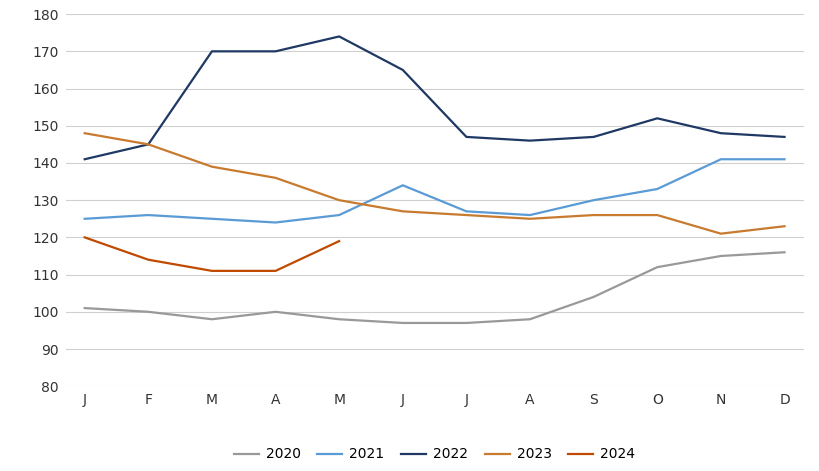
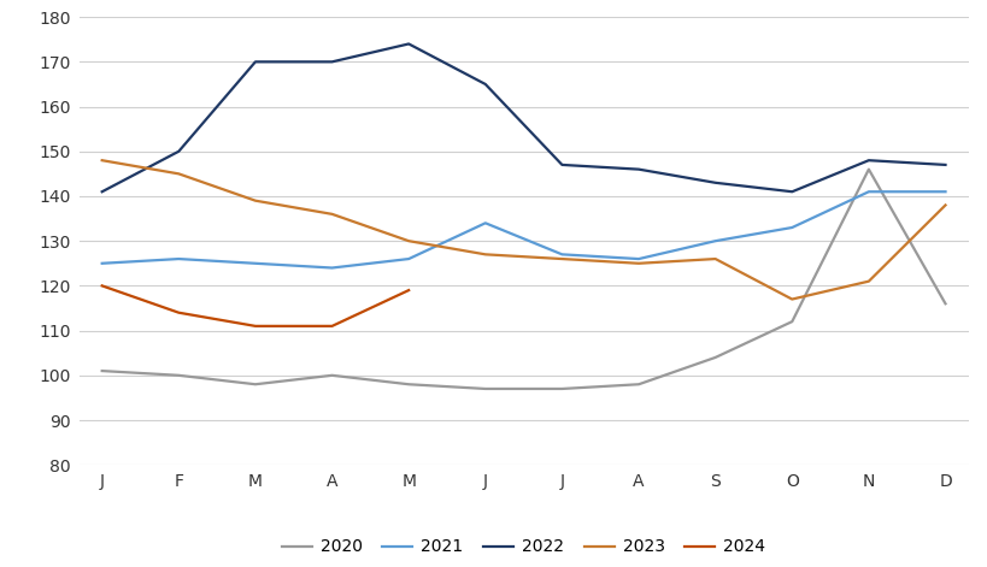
2022/F: 145 -> 150
2022/S: 147 -> 143
2022/O: 152 -> 141
2023/O: 126 -> 117
2020/N: 115 -> 146
2023/D: 123 -> 138
